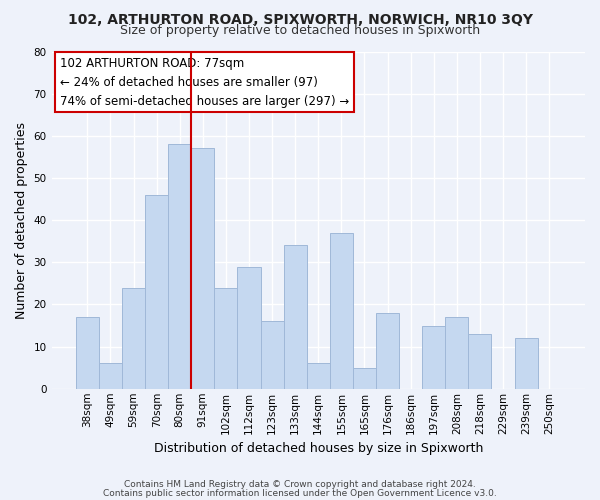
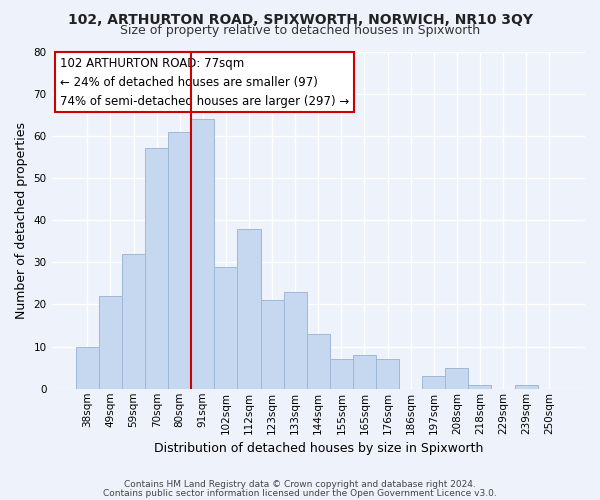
38sqm: 17 -> 10
49sqm: 6 -> 22
59sqm: 24 -> 32
70sqm: 46 -> 57
80sqm: 58 -> 61
91sqm: 57 -> 64
102sqm: 24 -> 29
112sqm: 29 -> 38
123sqm: 16 -> 21
133sqm: 34 -> 23
144sqm: 6 -> 13
155sqm: 37 -> 7
165sqm: 5 -> 8
176sqm: 18 -> 7
197sqm: 15 -> 3
208sqm: 17 -> 5
218sqm: 13 -> 1
239sqm: 12 -> 1
